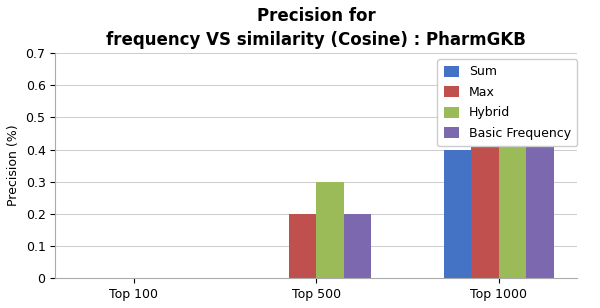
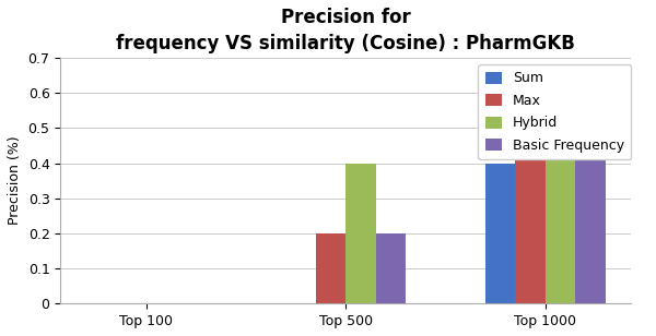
Hybrid/Top 500: 0.3 -> 0.4
